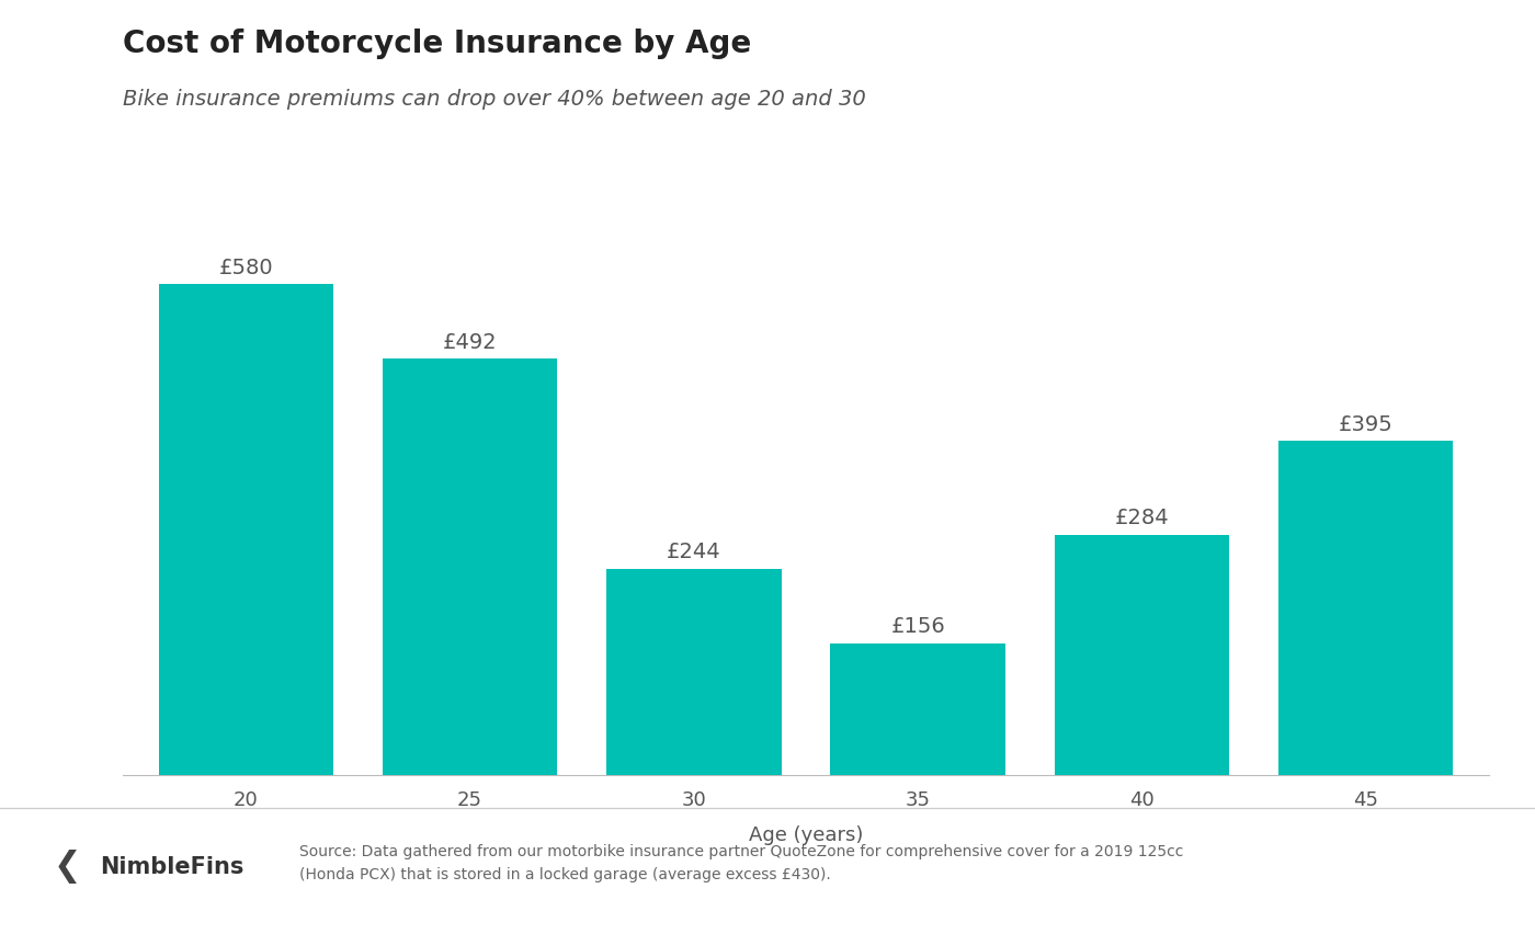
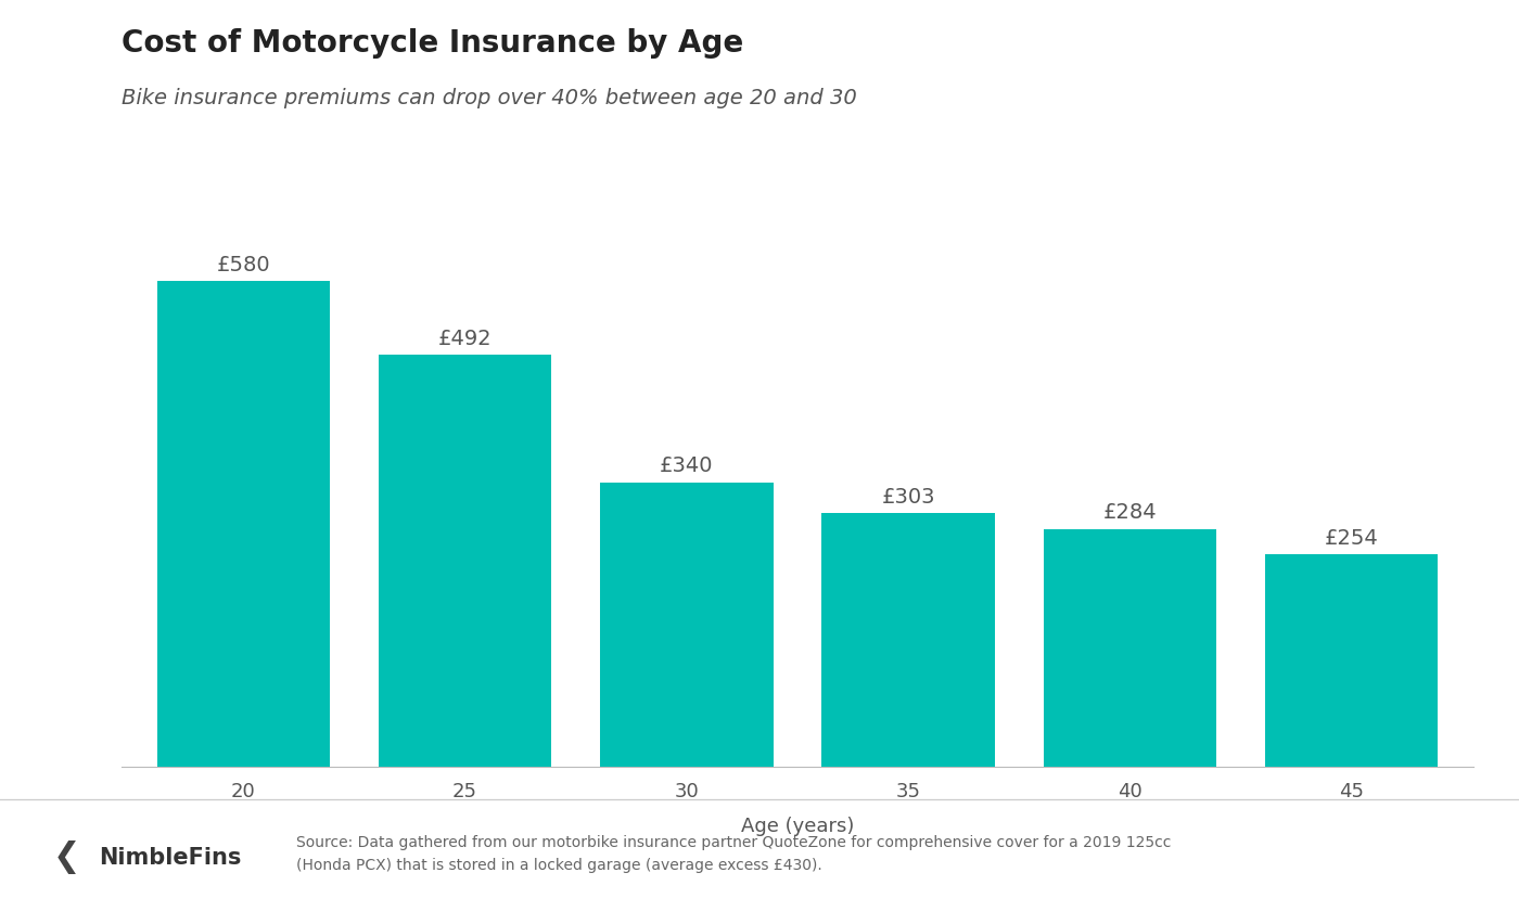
30: £244 -> £340
35: £156 -> £303
45: £395 -> £254
